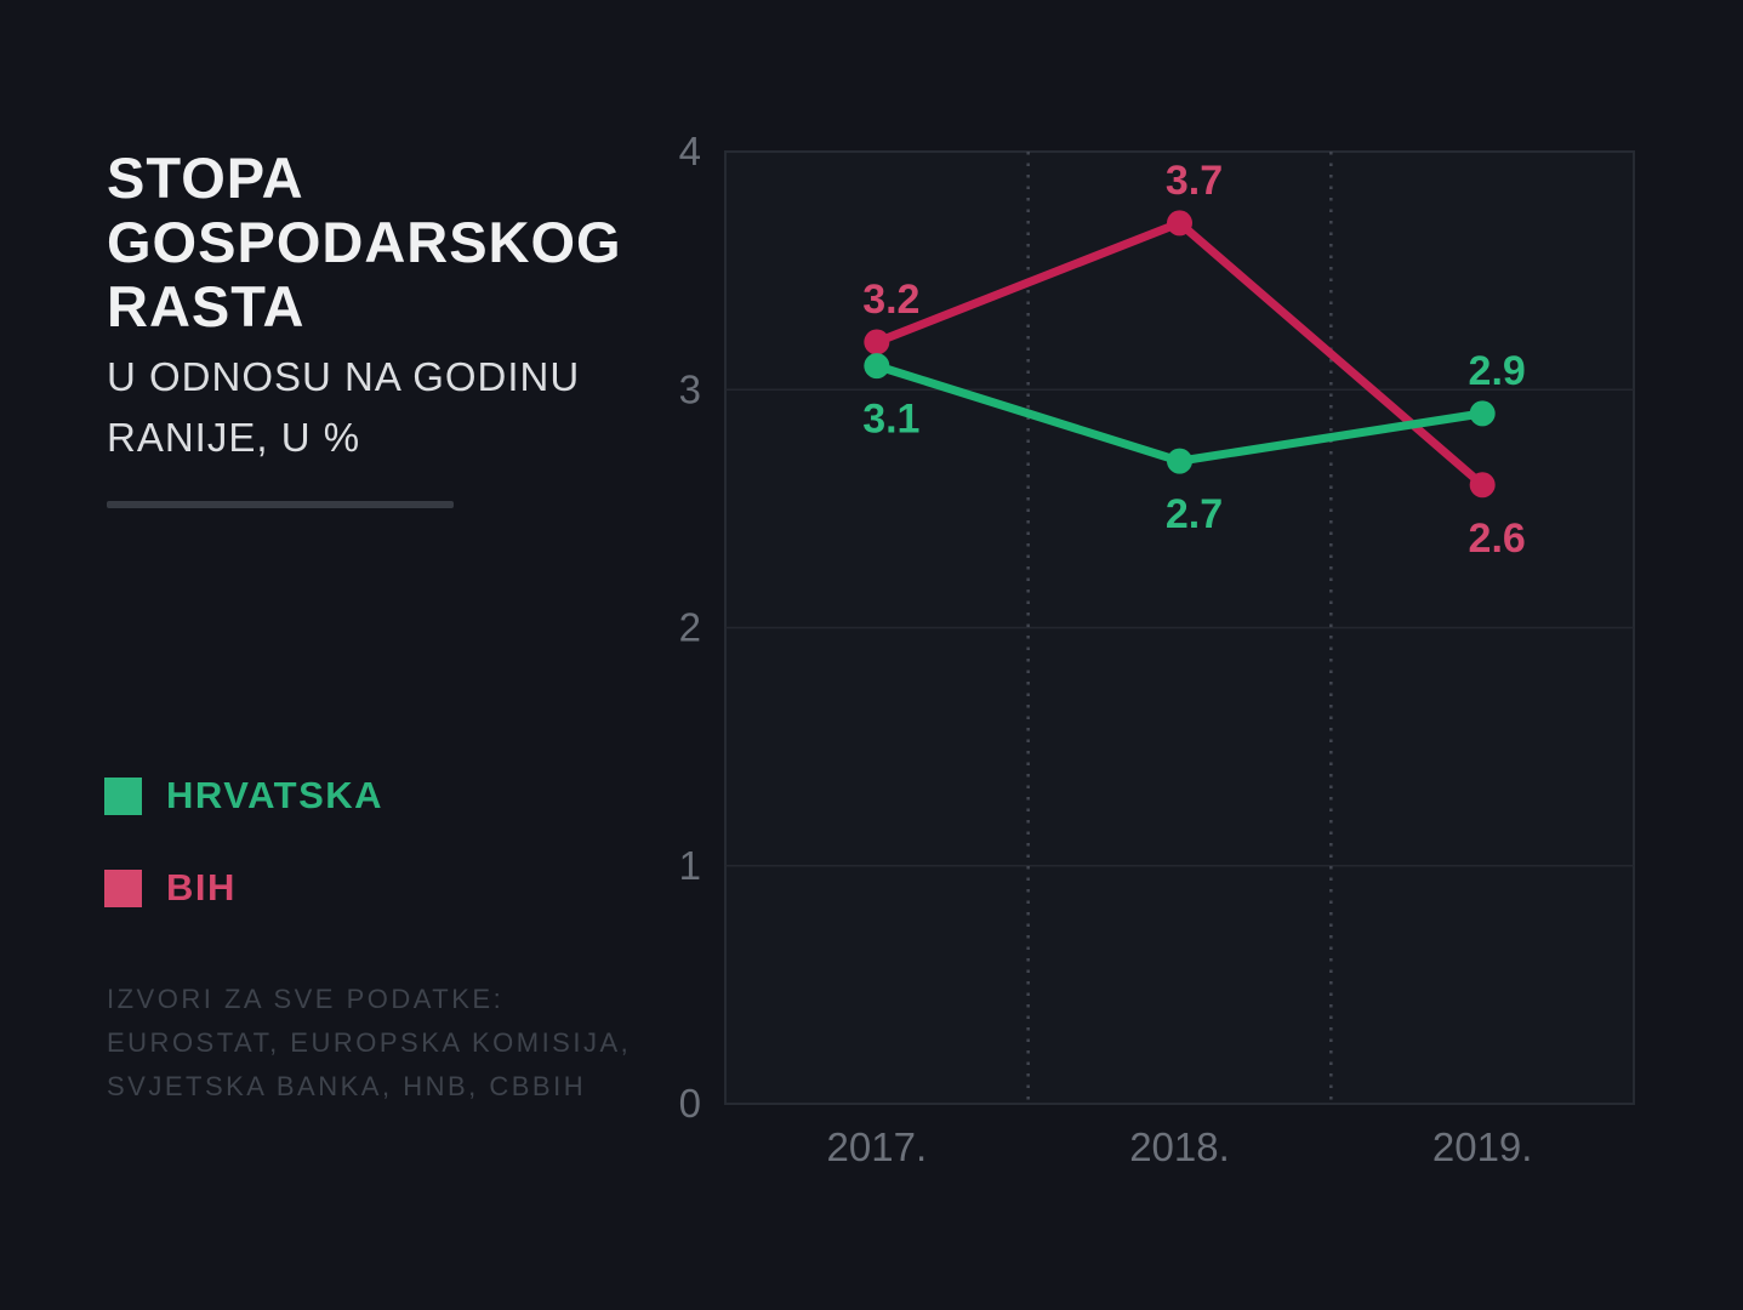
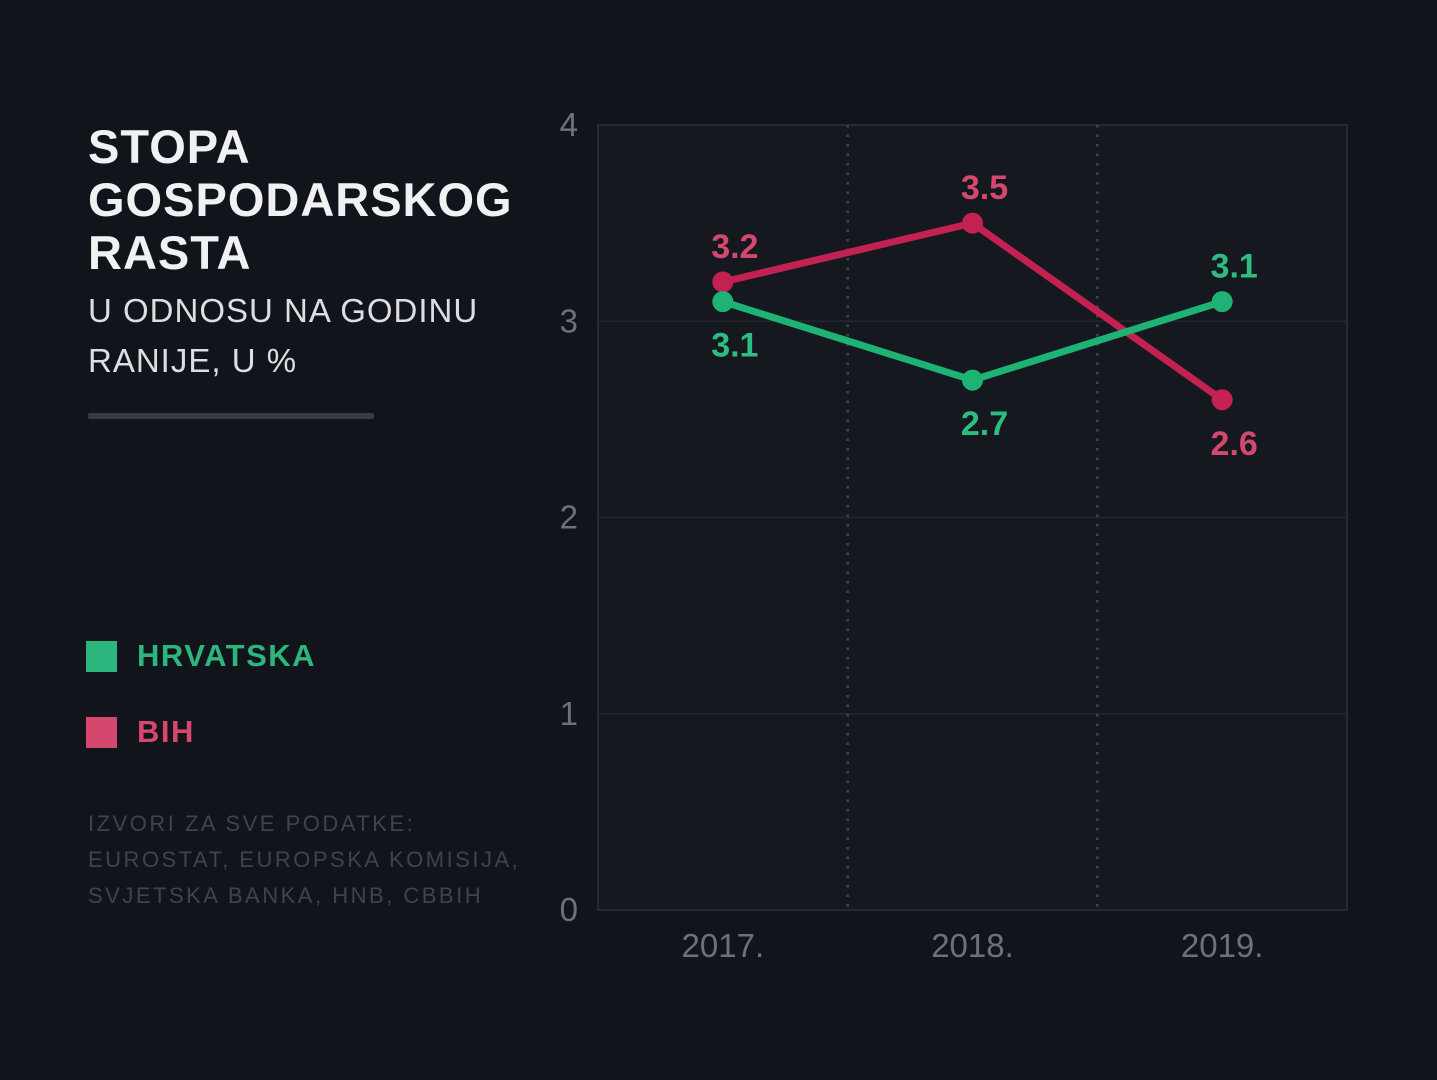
BIH/2018.: 3.7 -> 3.5
HRVATSKA/2019.: 2.9 -> 3.1
